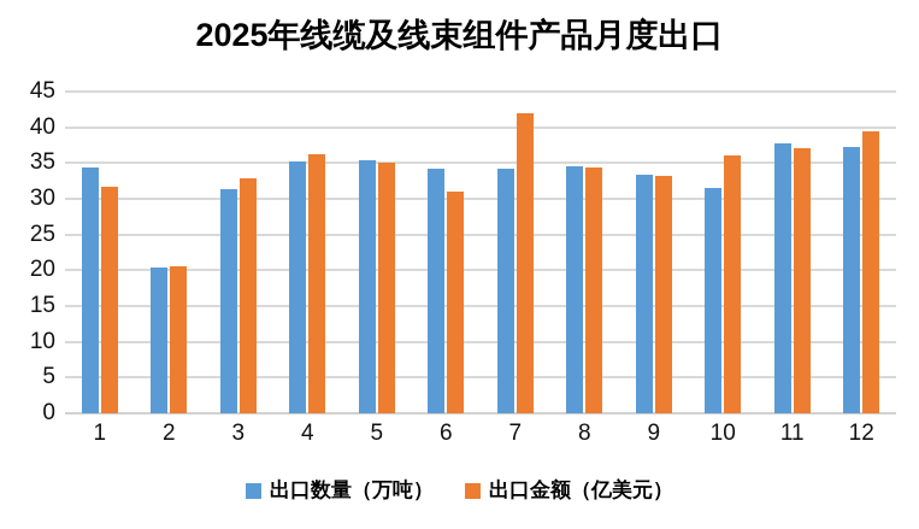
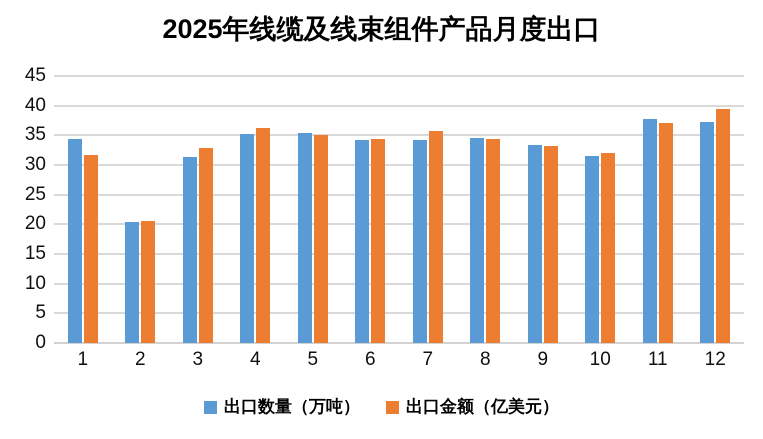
出口金额（亿美元）/6: 31 -> 34
出口金额（亿美元）/7: 42 -> 36
出口金额（亿美元）/10: 36 -> 32
